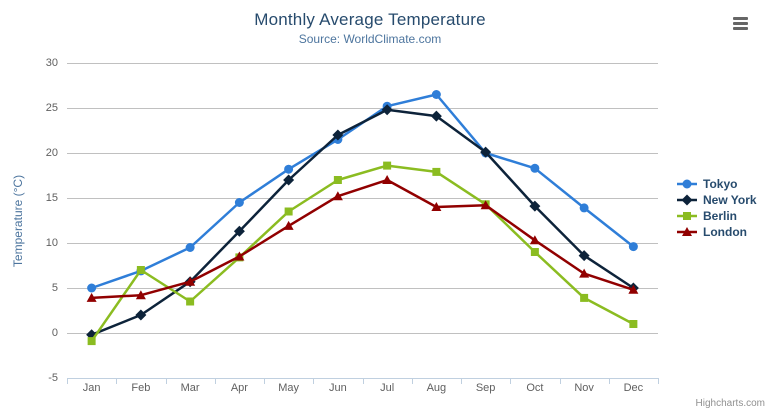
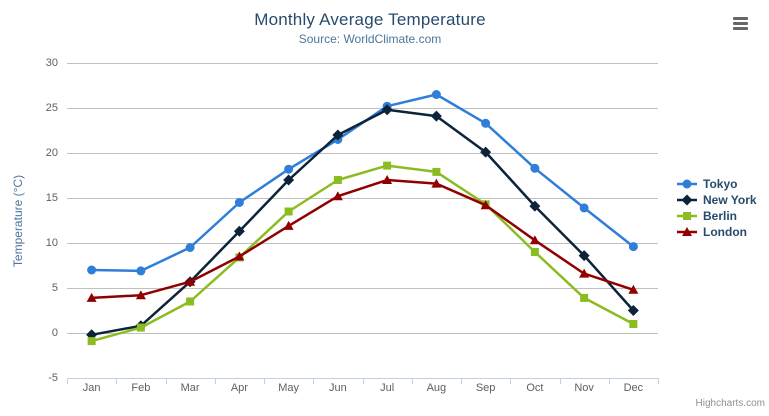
Tokyo/Jan: 5 -> 7
New York/Feb: 2 -> 1
Berlin/Feb: 7 -> 1
London/Aug: 14 -> 17
Tokyo/Sep: 20 -> 23
New York/Dec: 5 -> 2
